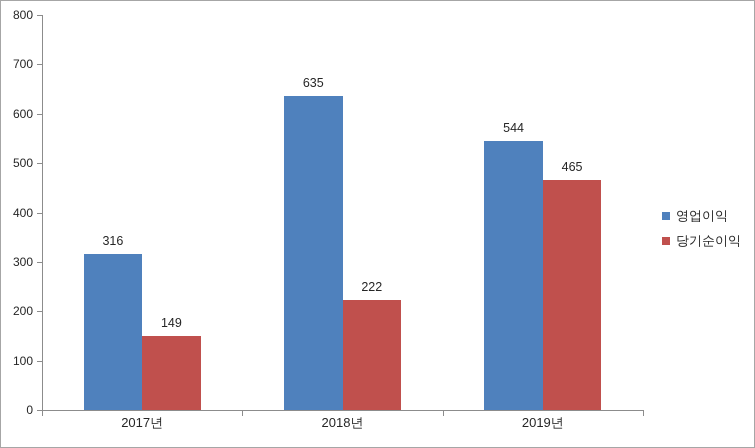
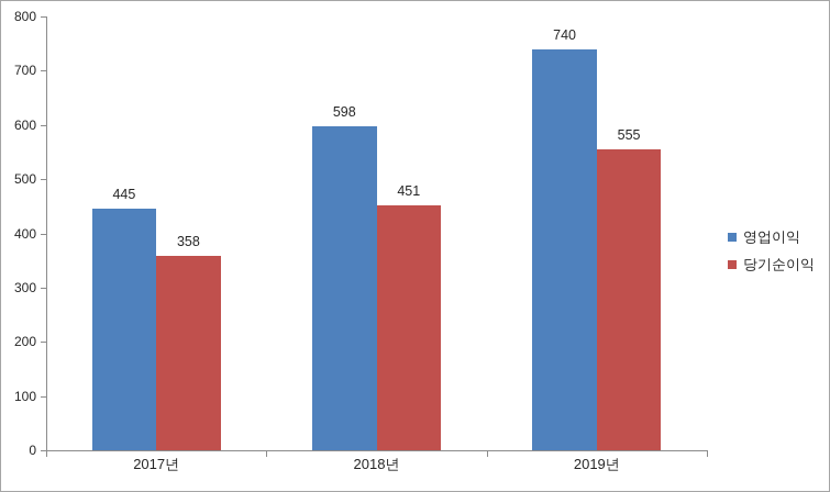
영업이익/2017년: 316 -> 445
당기순이익/2017년: 149 -> 358
영업이익/2018년: 635 -> 598
당기순이익/2018년: 222 -> 451
영업이익/2019년: 544 -> 740
당기순이익/2019년: 465 -> 555
